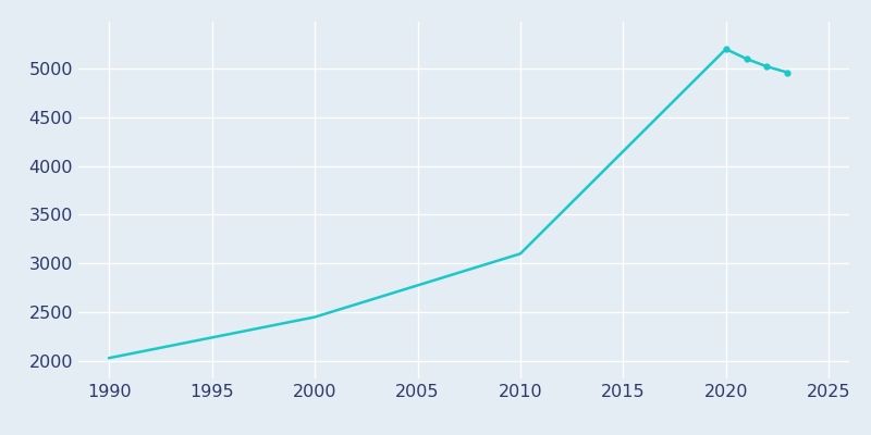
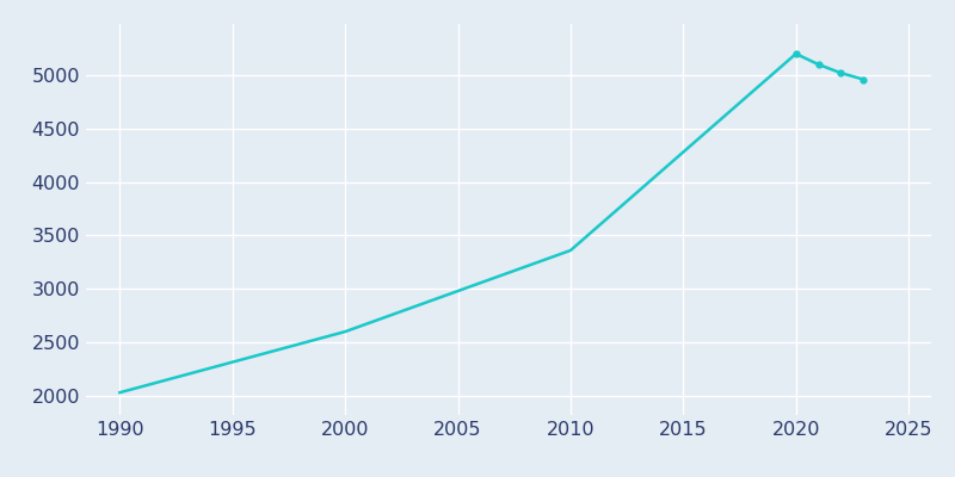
2000: 2450 -> 2600
2010: 3100 -> 3360
